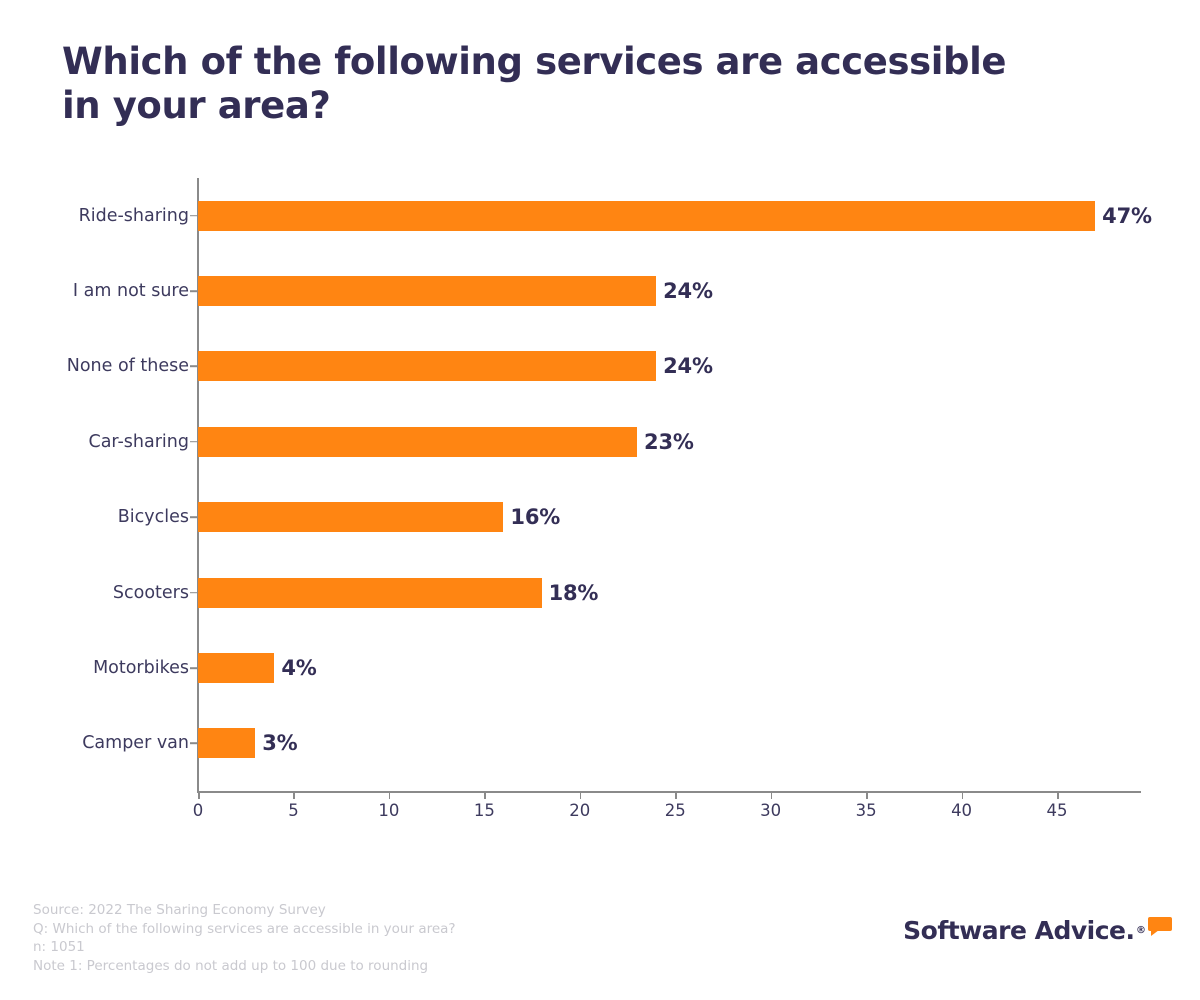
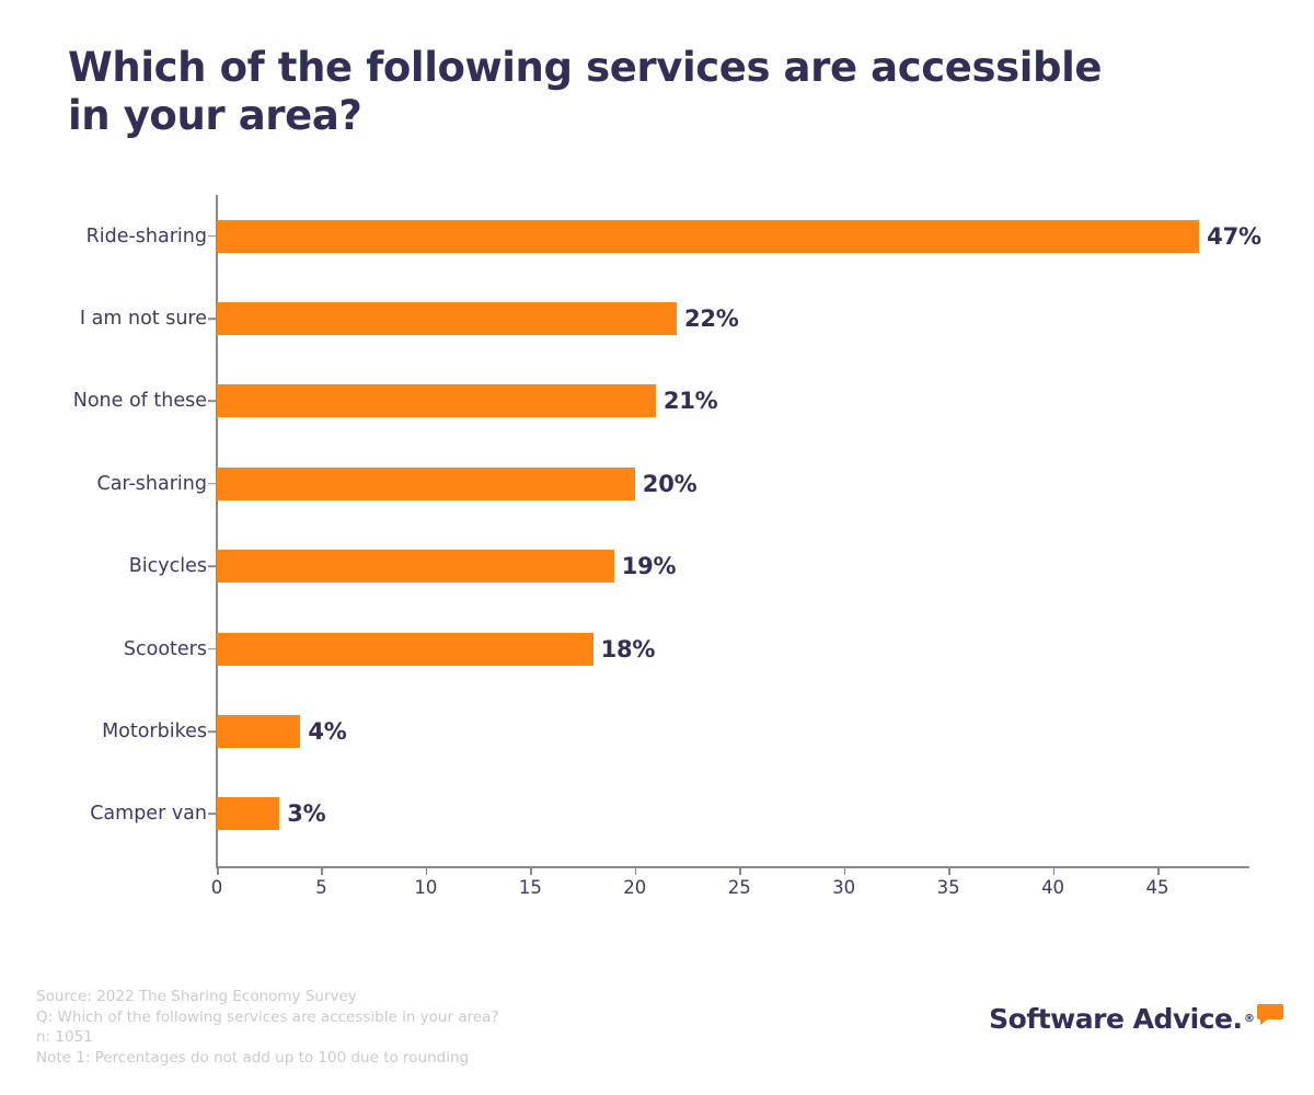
I am not sure: 24% -> 22%
None of these: 24% -> 21%
Car-sharing: 23% -> 20%
Bicycles: 16% -> 19%
